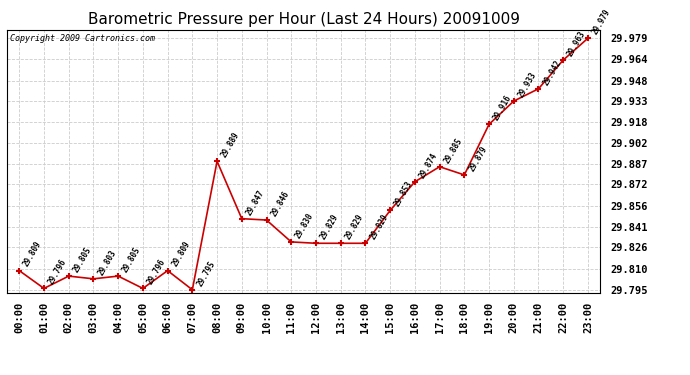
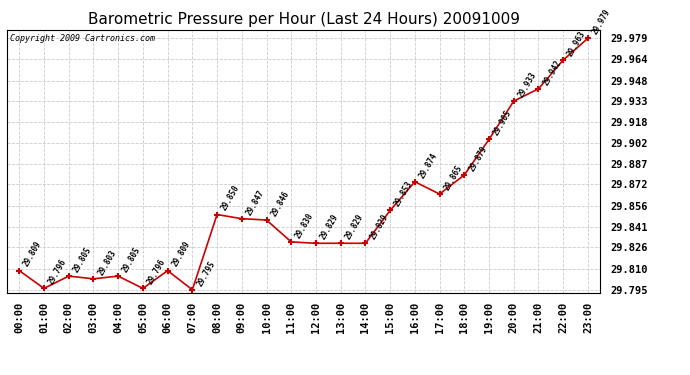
08:00: 29.889 -> 29.850
17:00: 29.885 -> 29.865
19:00: 29.916 -> 29.905
